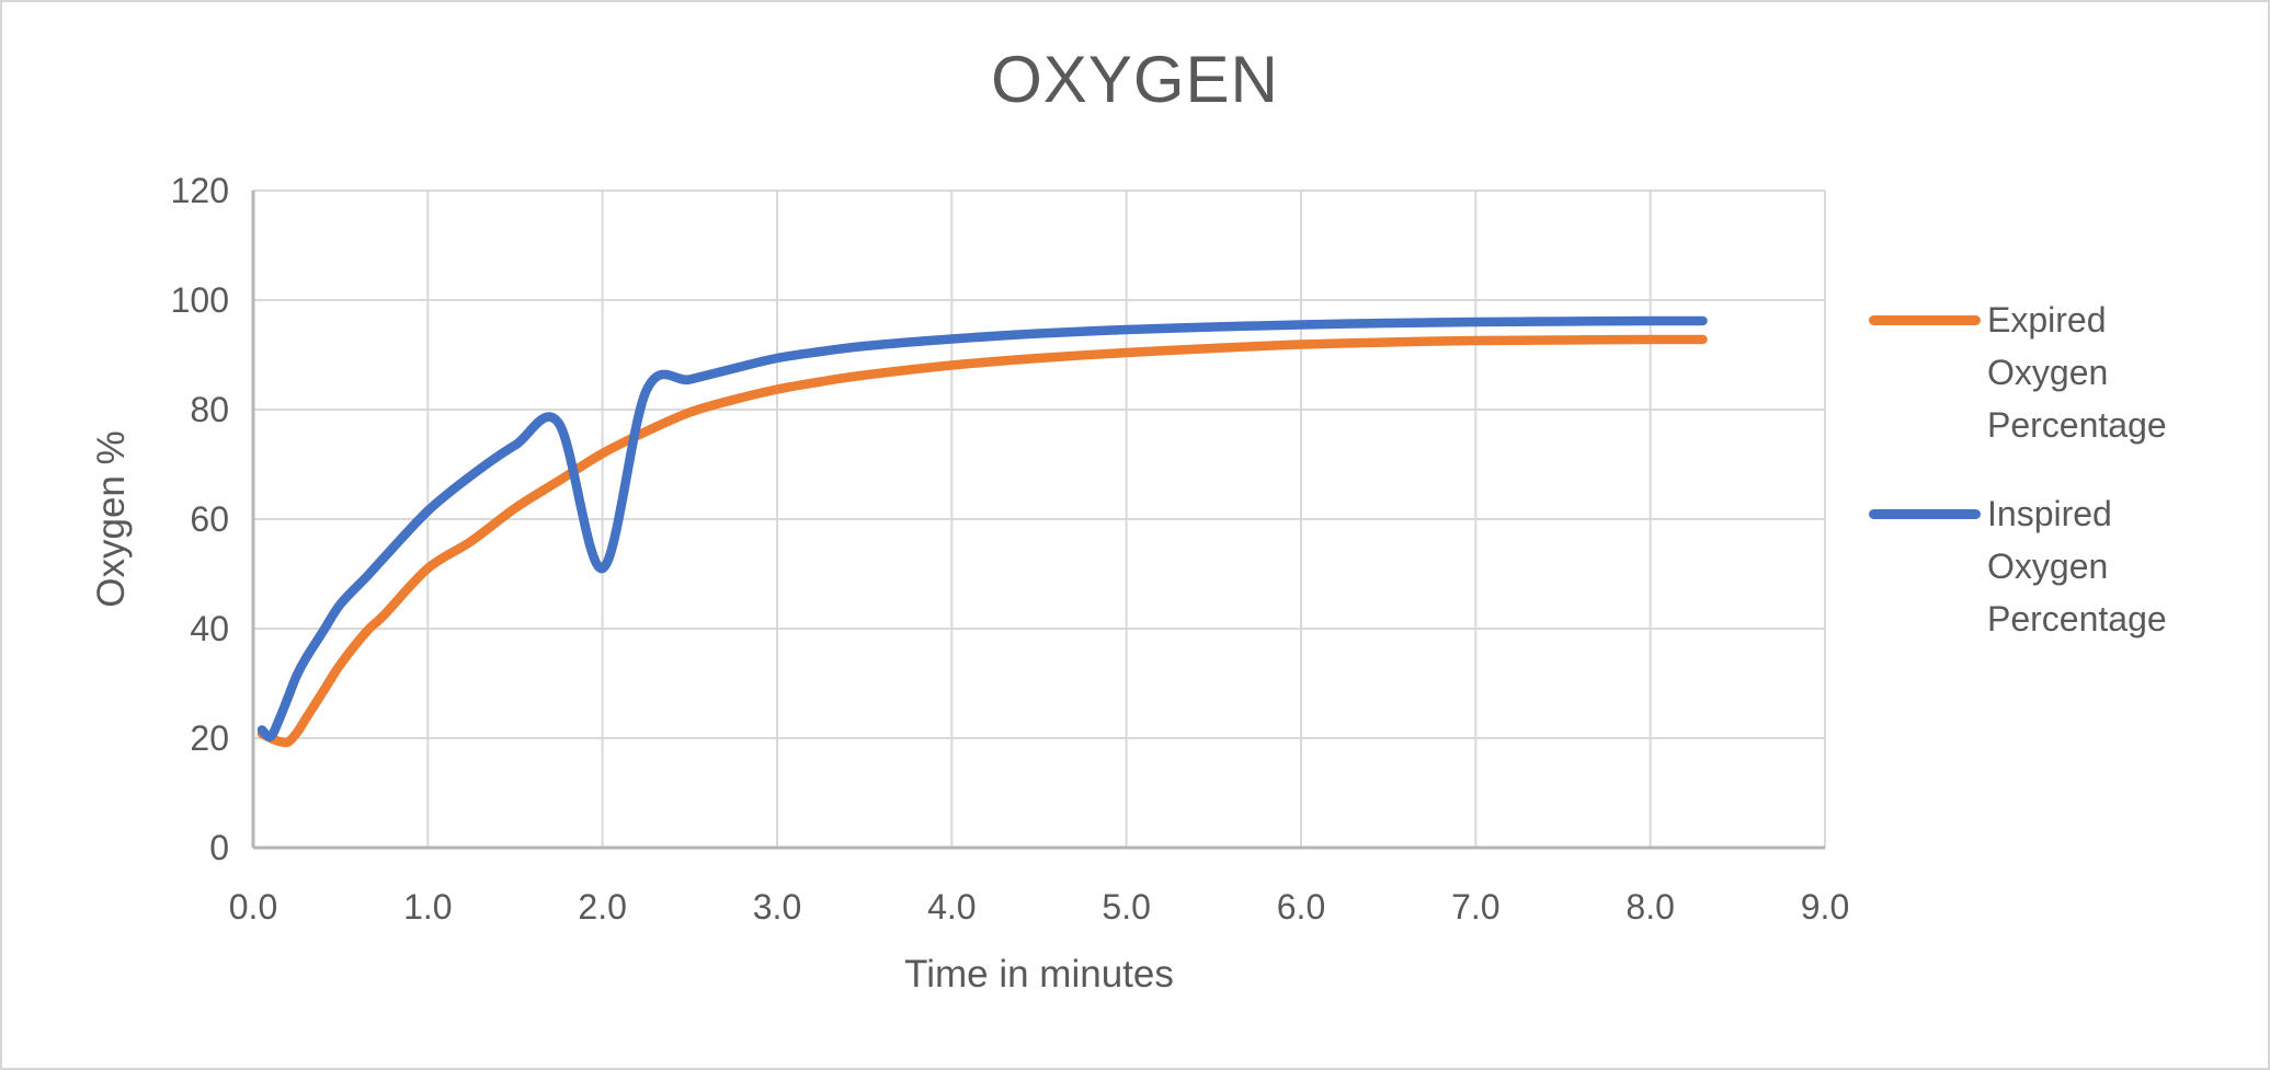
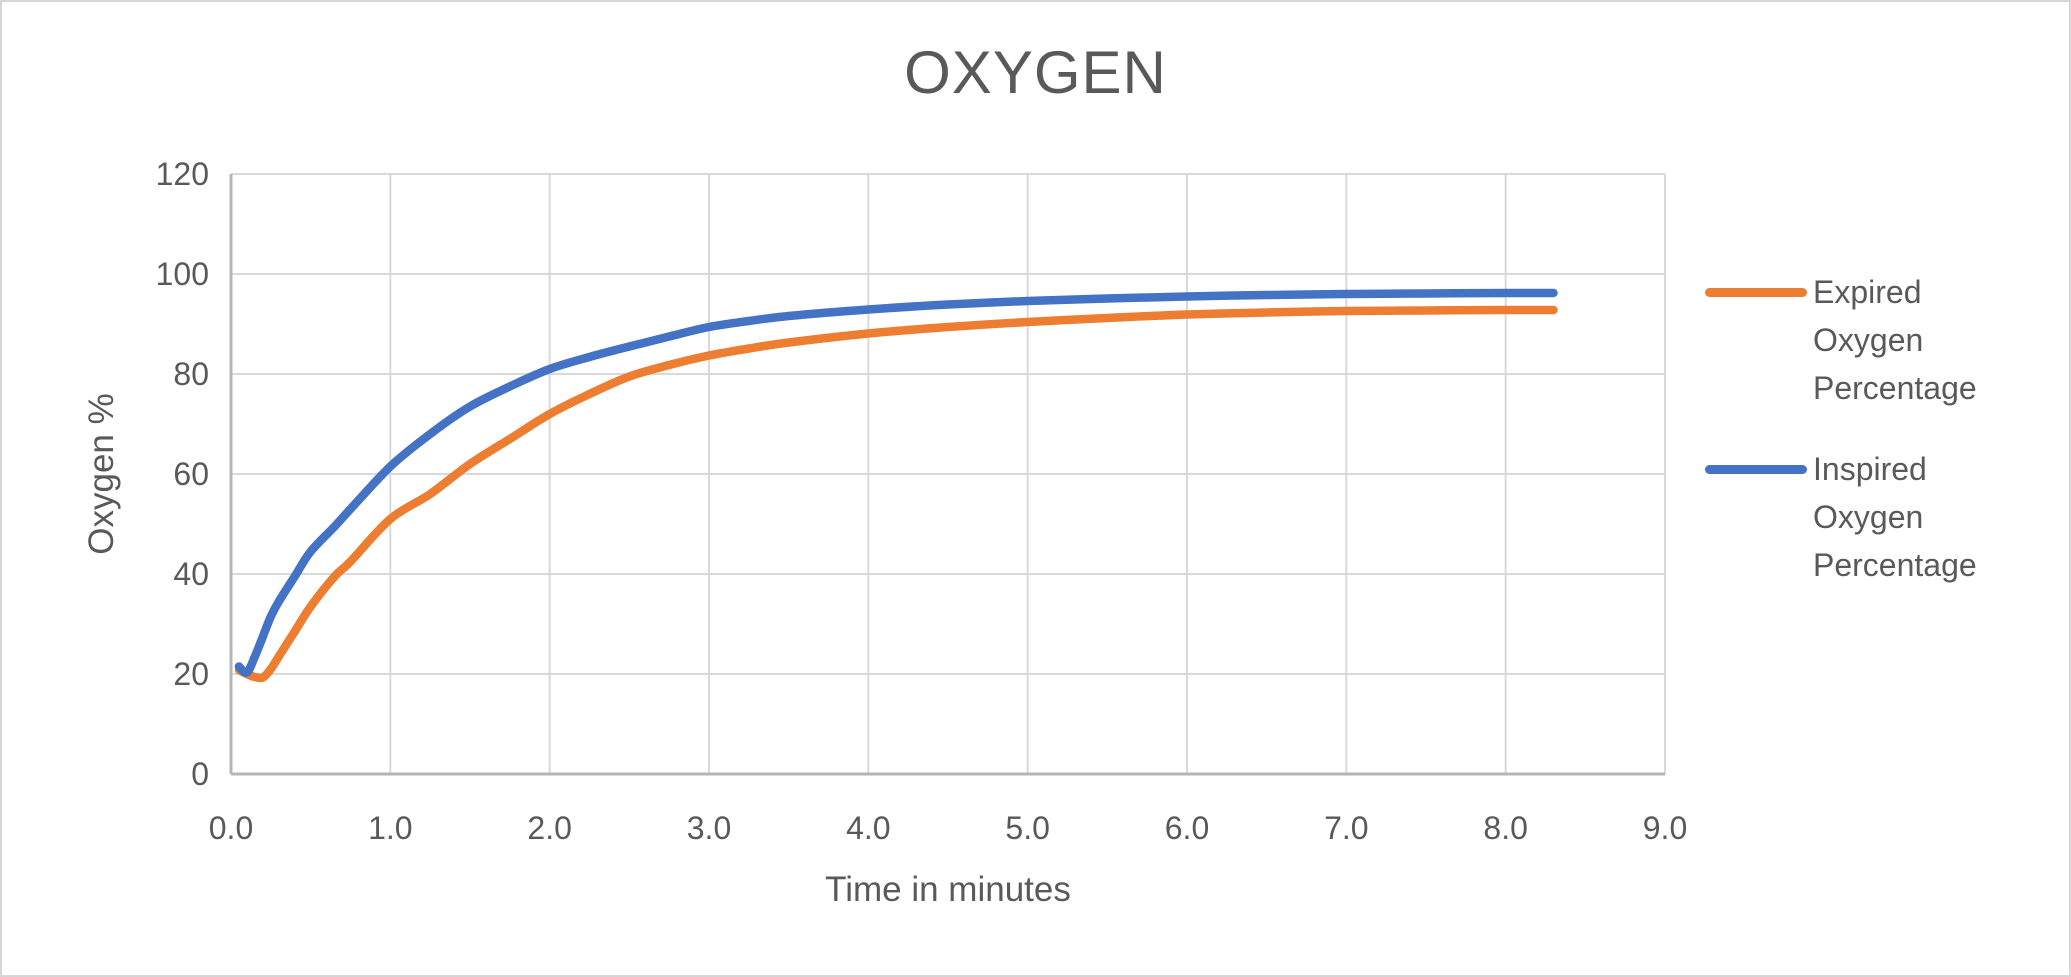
Inspired Oxygen Percentage/2.0: 51 -> 81
